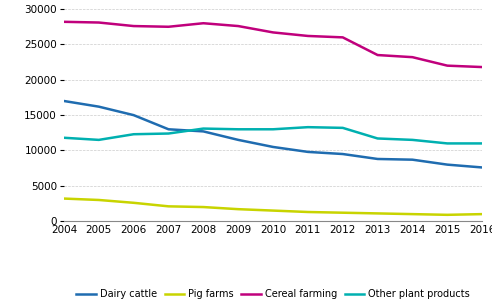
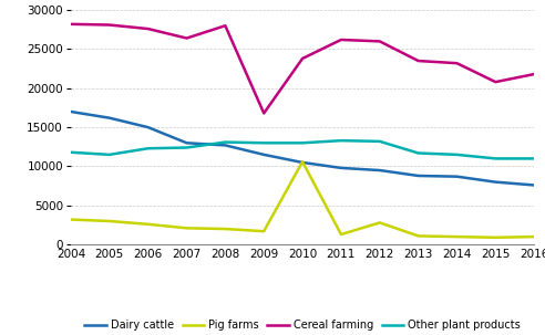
Cereal farming/2007: 27500 -> 26400
Cereal farming/2009: 27600 -> 16800
Pig farms/2010: 1500 -> 10600
Cereal farming/2010: 26700 -> 23800
Pig farms/2012: 1200 -> 2800
Cereal farming/2015: 22000 -> 20800
